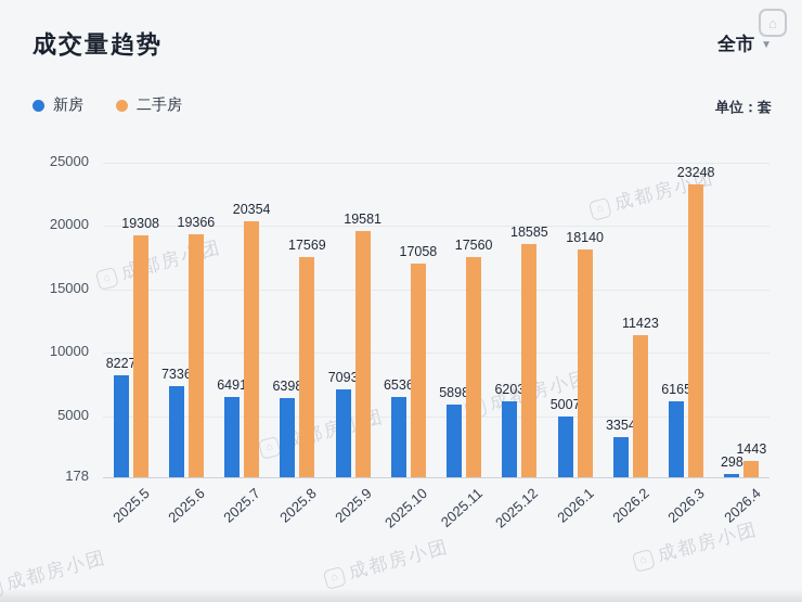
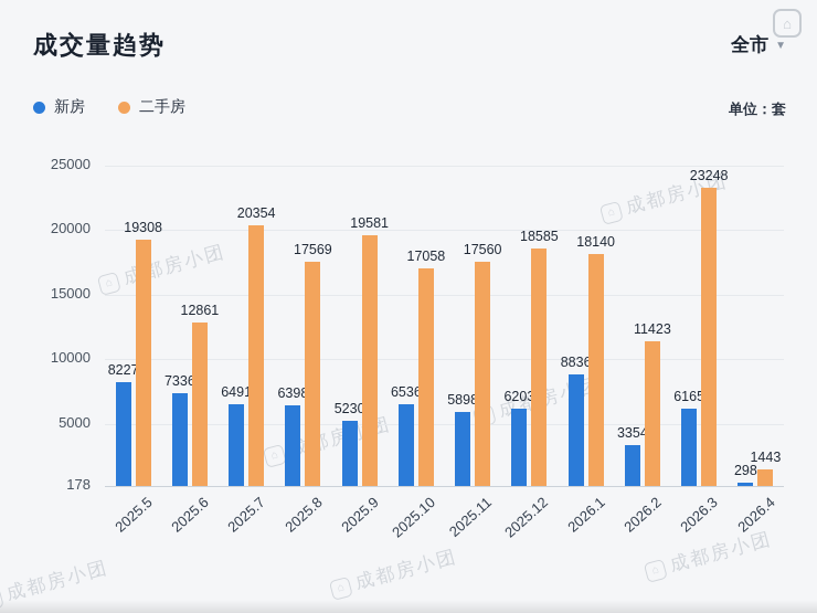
二手房/2025.6: 19366 -> 12861
新房/2025.9: 7093 -> 5230
新房/2026.1: 5007 -> 8836
